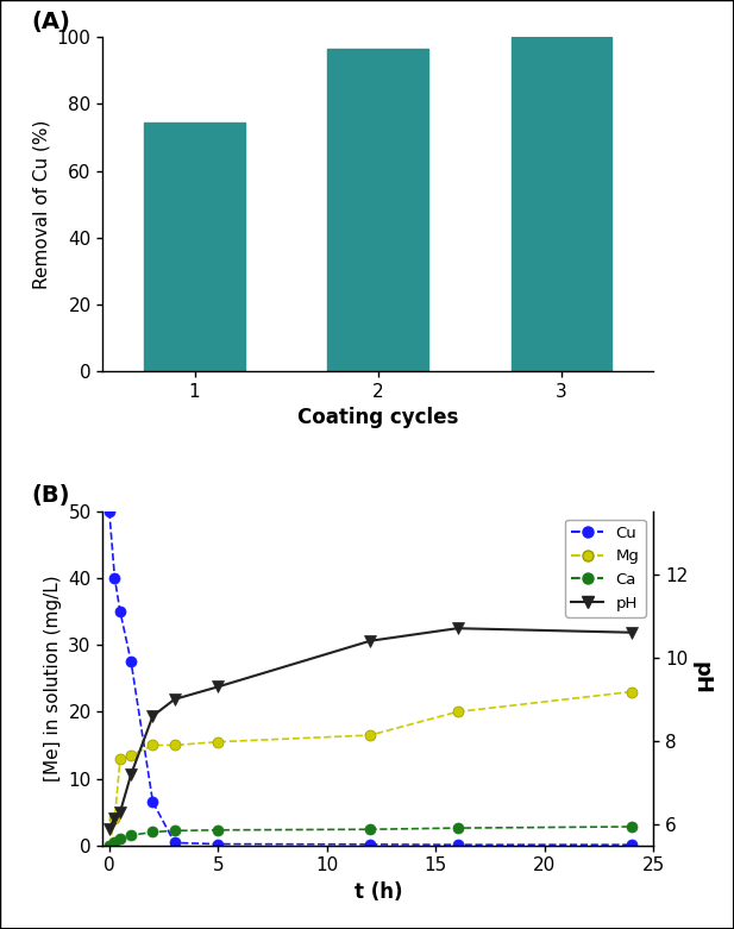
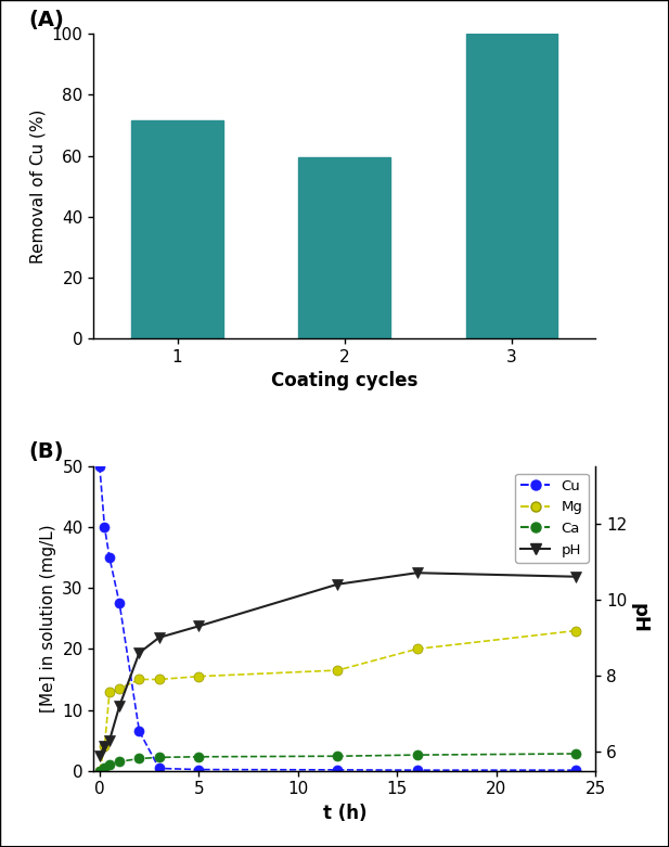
1: 74.5 -> 71.5
2: 96.5 -> 59.5
